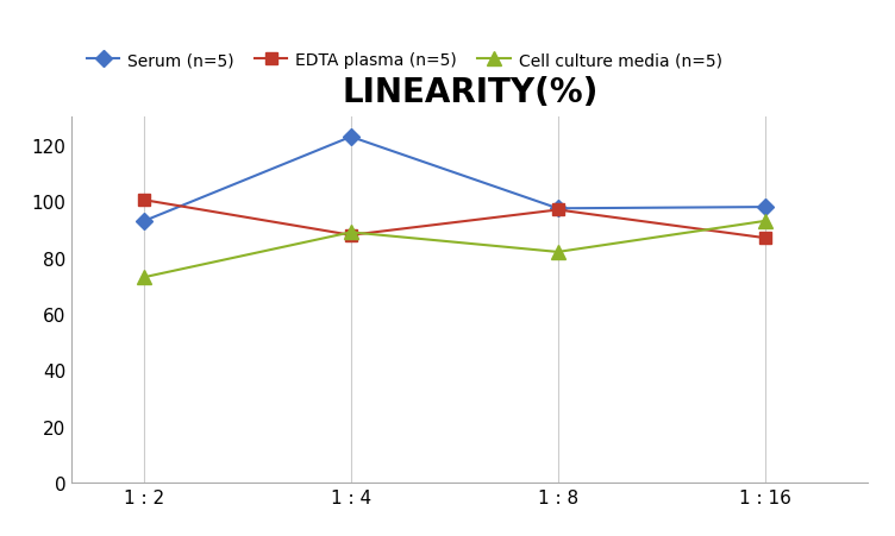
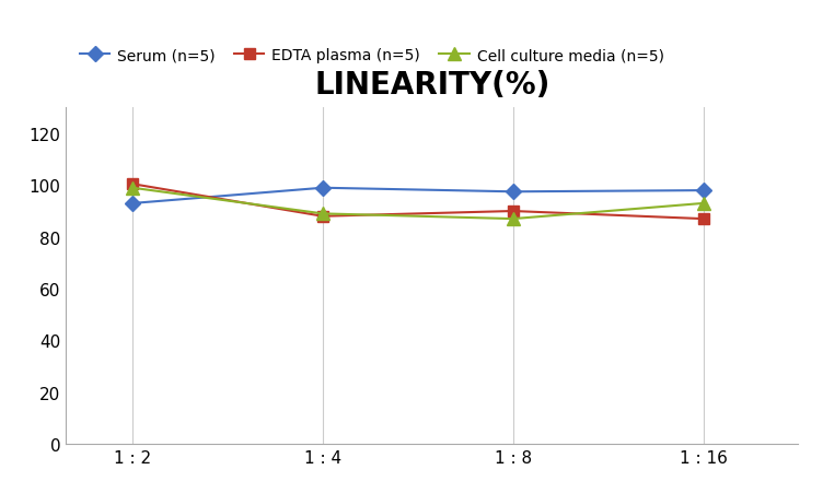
Cell culture media (n=5)/1 : 2: 73 -> 99
Serum (n=5)/1 : 4: 123.0 -> 99.0
EDTA plasma (n=5)/1 : 8: 97.0 -> 90.0
Cell culture media (n=5)/1 : 8: 82 -> 87
